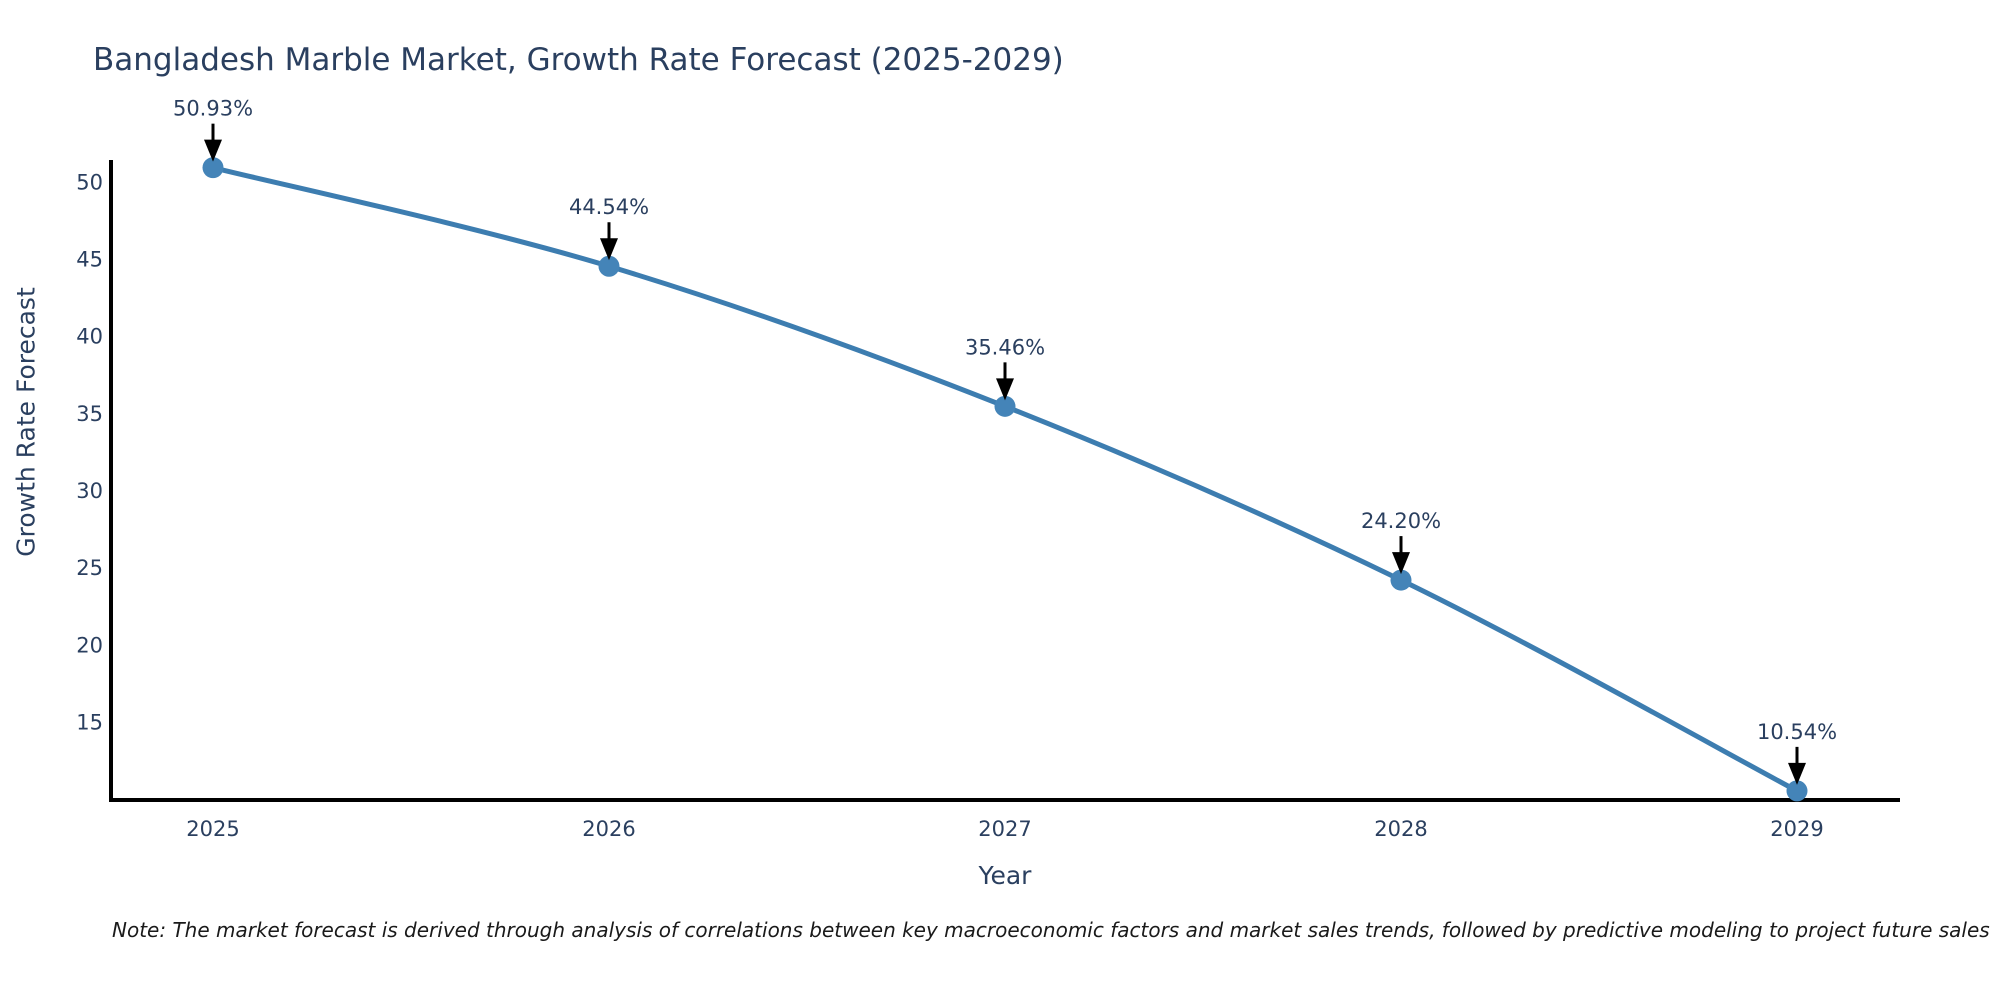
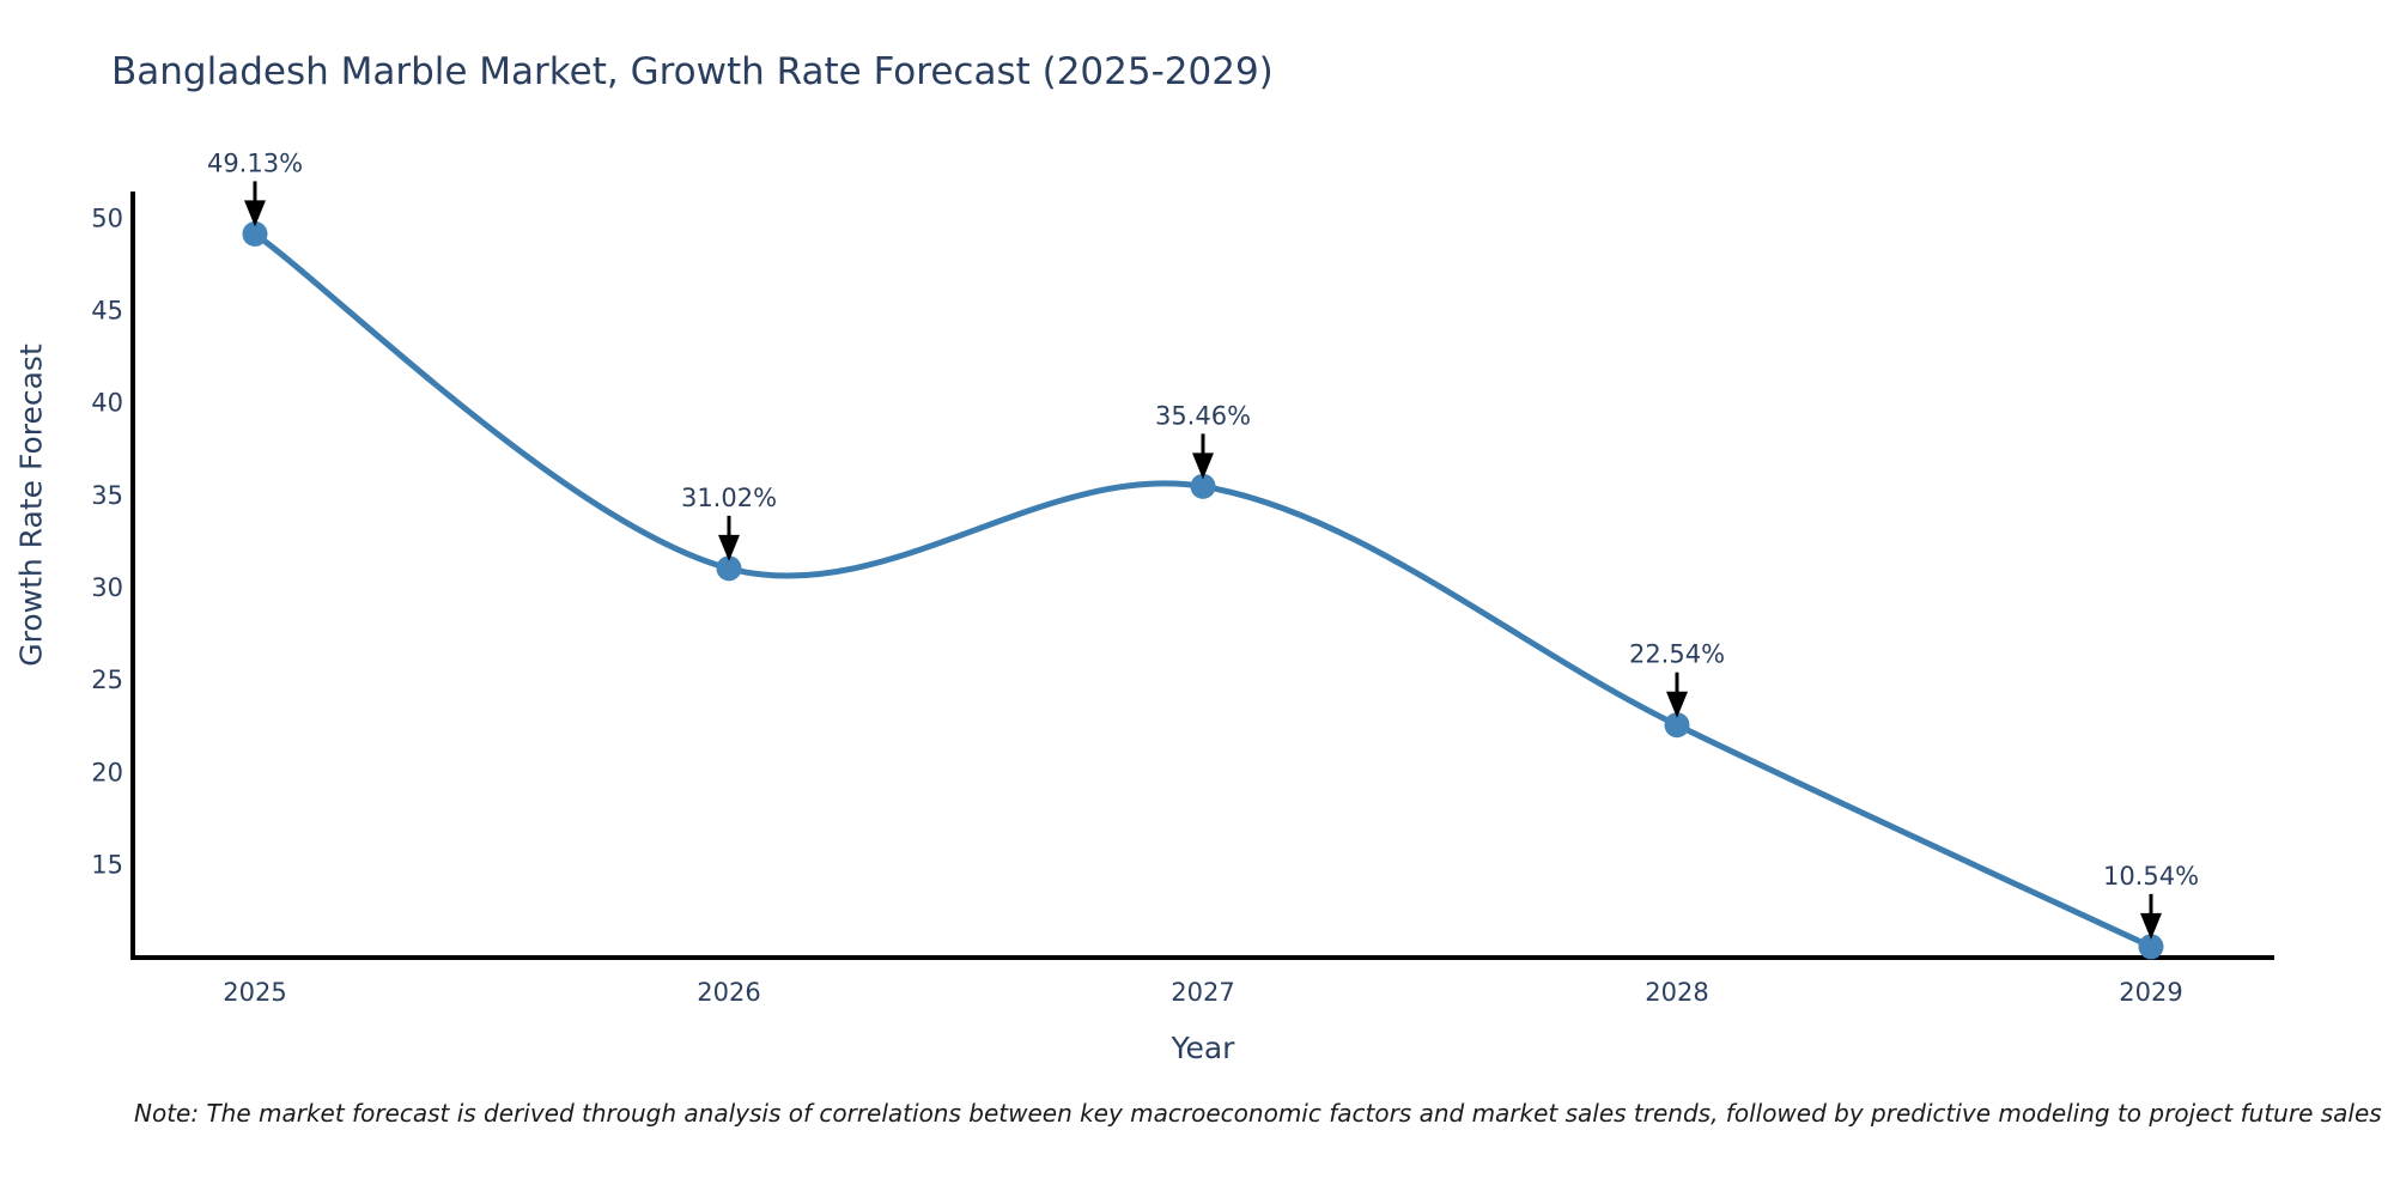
2025: 50.93% -> 49.13%
2026: 44.54% -> 31.02%
2028: 24.20% -> 22.54%
